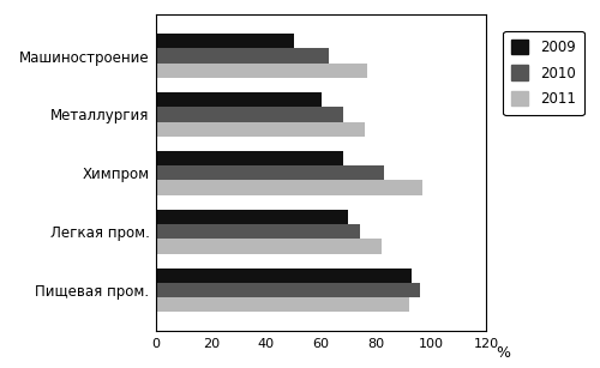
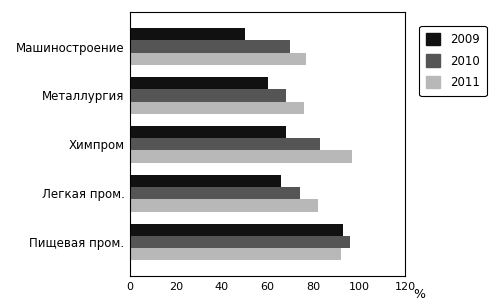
2010/Машиностроение: 63 -> 70
2009/Легкая пром.: 70 -> 66
